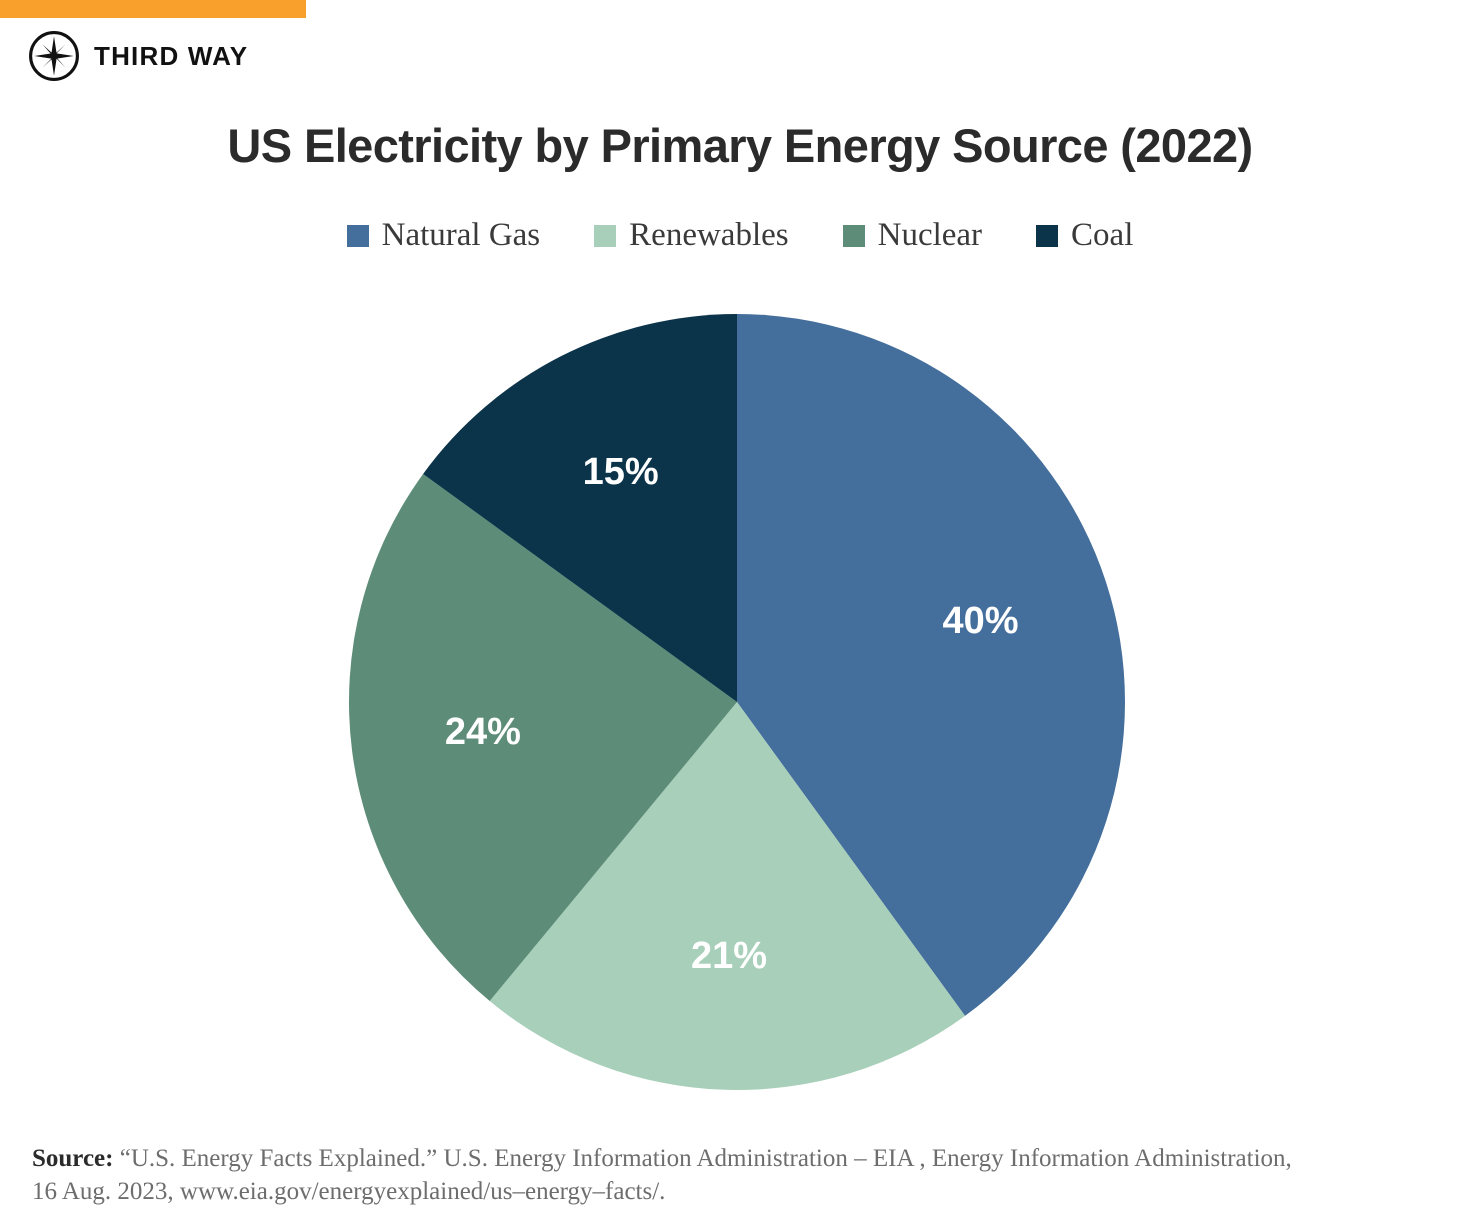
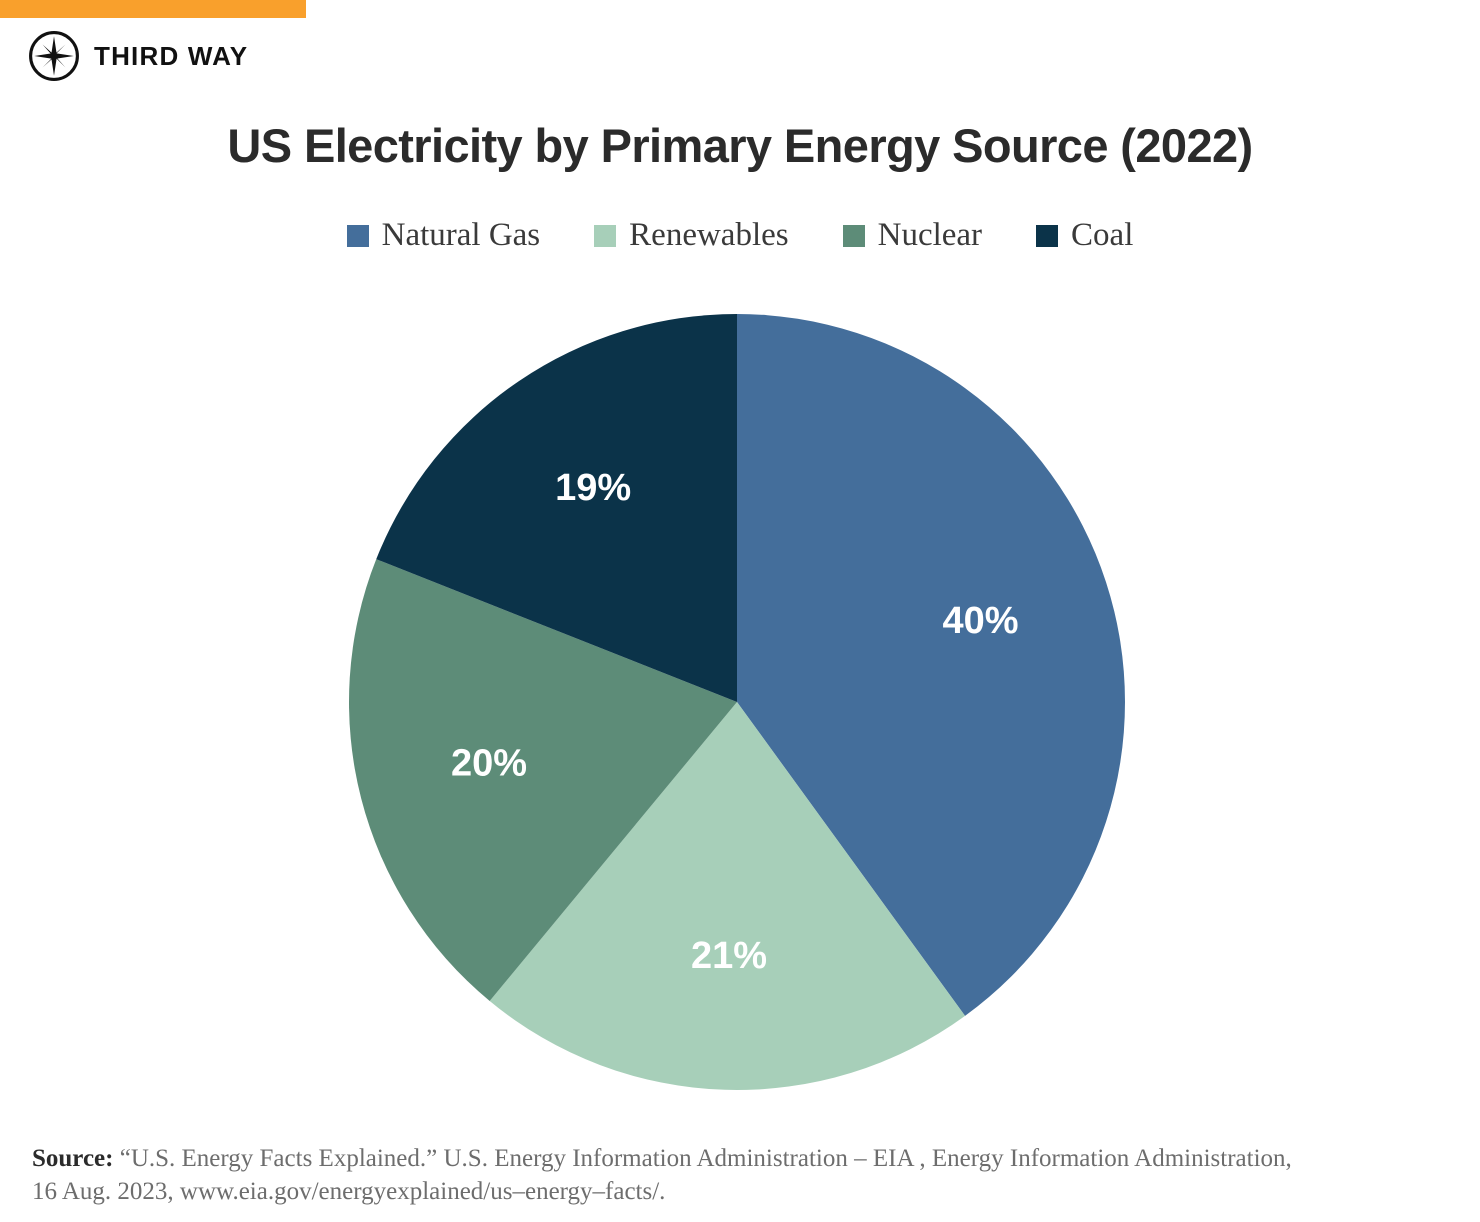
Nuclear: 24% -> 20%
Coal: 15% -> 19%
